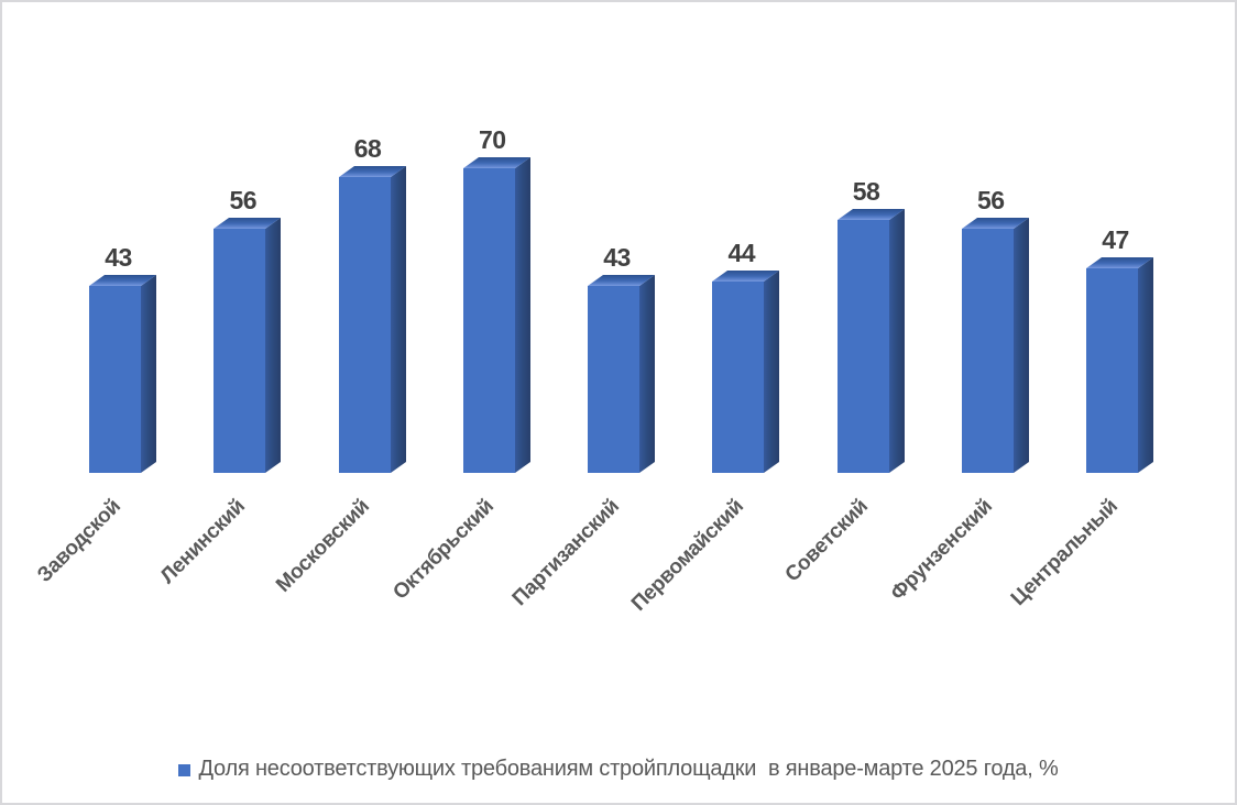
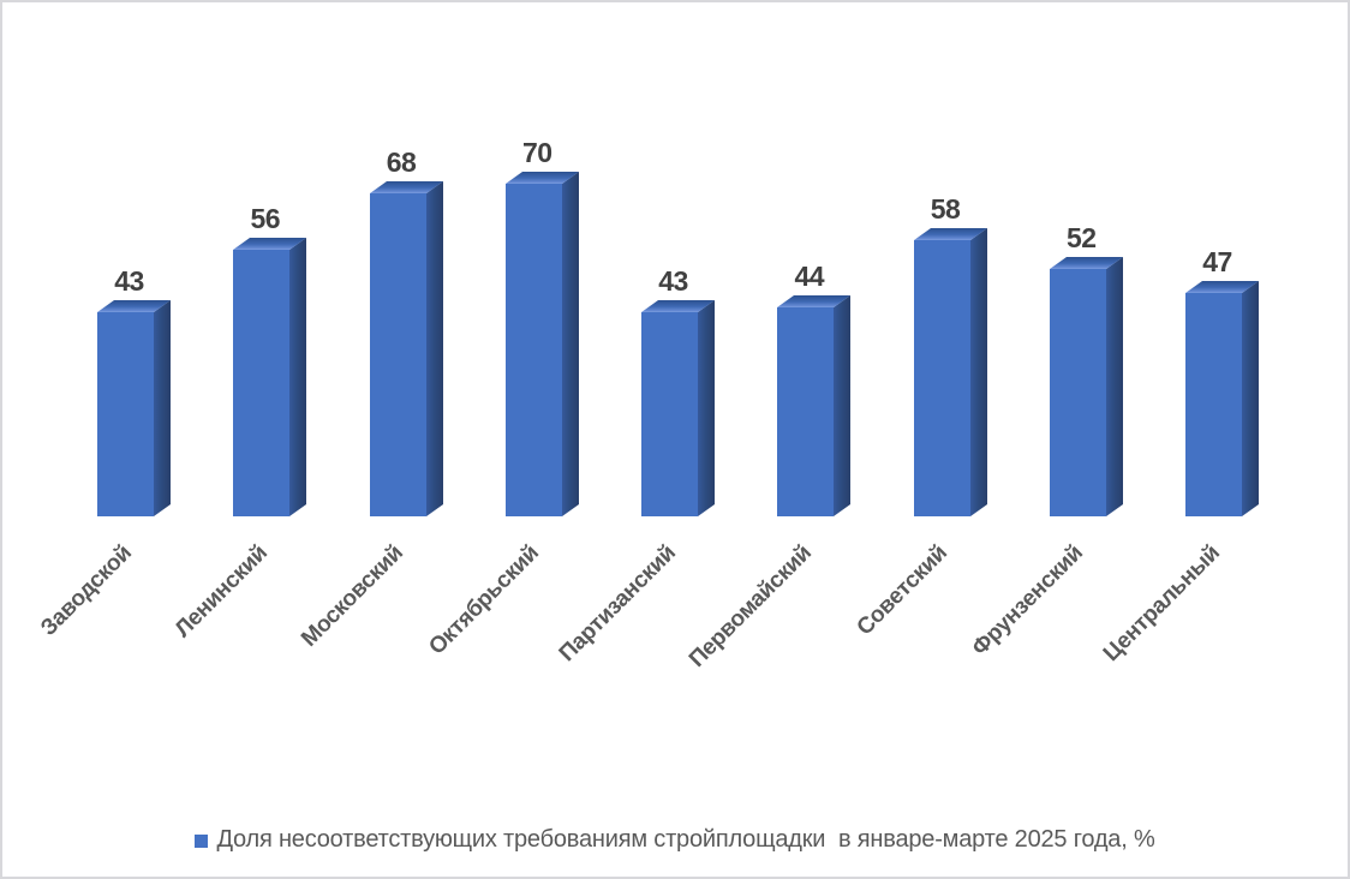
Фрунзенский: 56 -> 52
